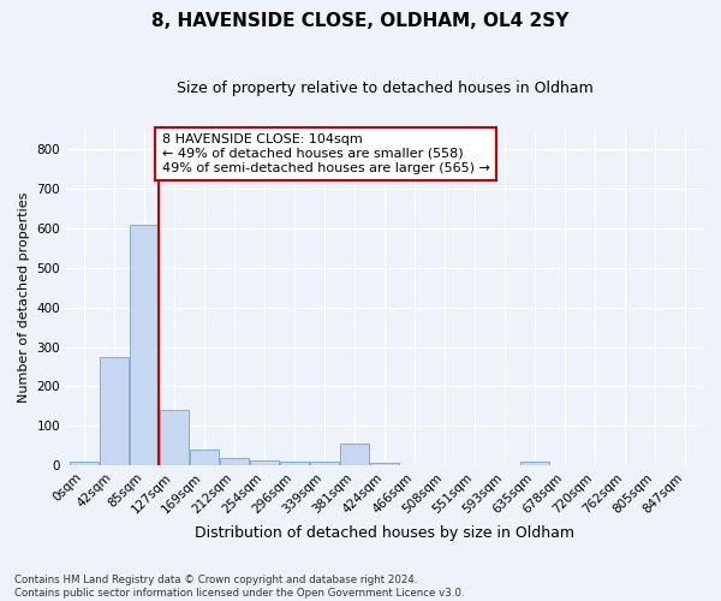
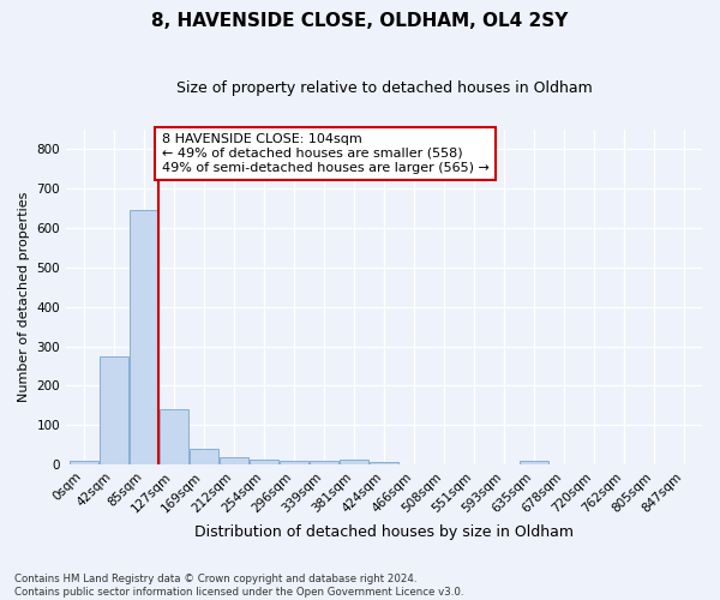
85sqm: 610 -> 645
381sqm: 55 -> 12
